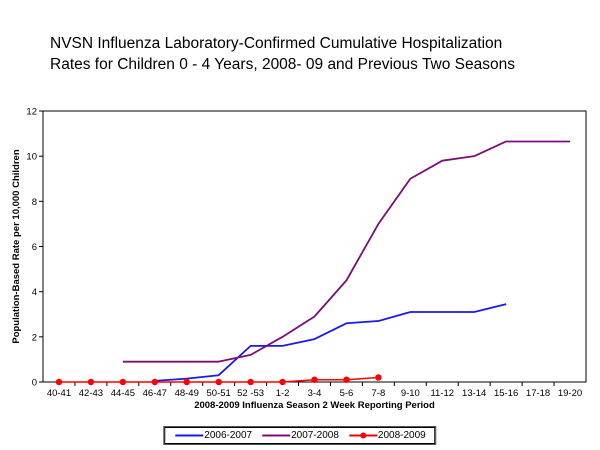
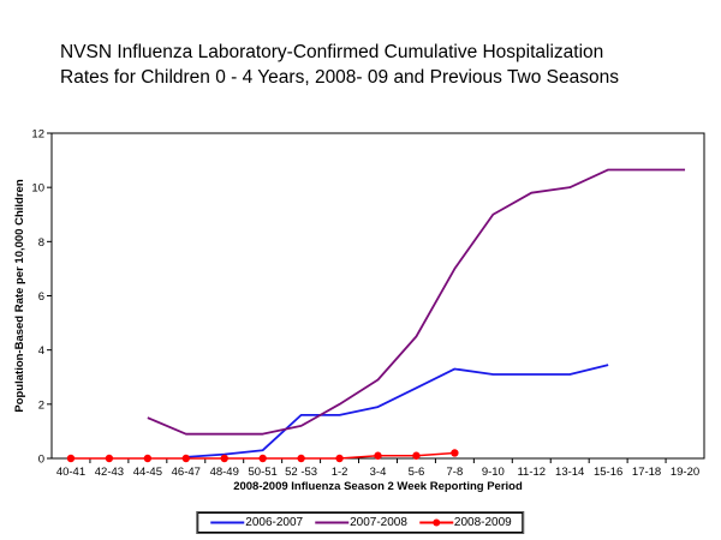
2007-2008/44-45: 0.9 -> 1.5
2006-2007/7-8: 2.7 -> 3.3
